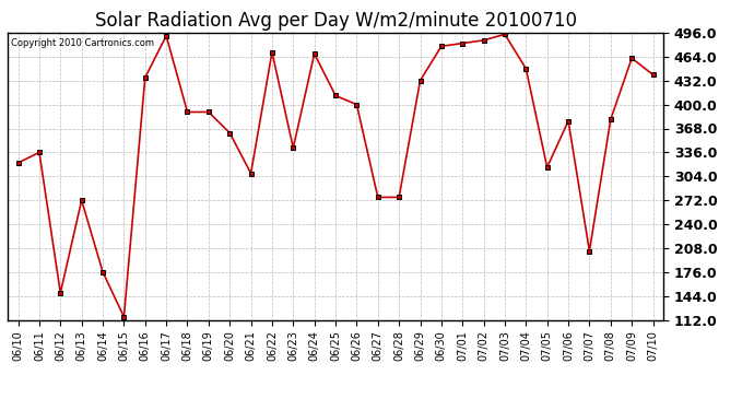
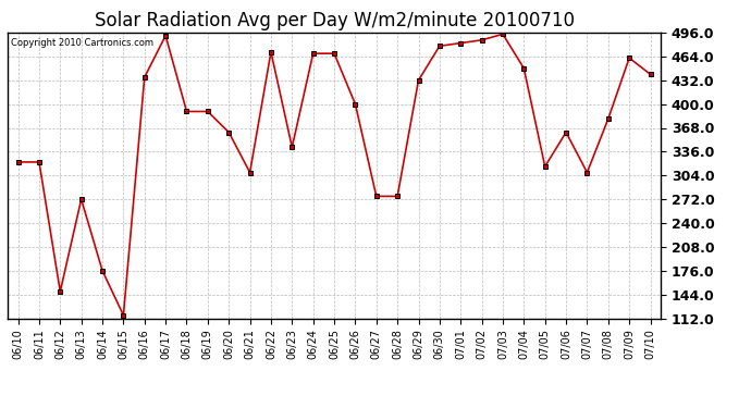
06/11: 336 -> 322
06/25: 412 -> 468
07/06: 378 -> 362
07/07: 204 -> 308
